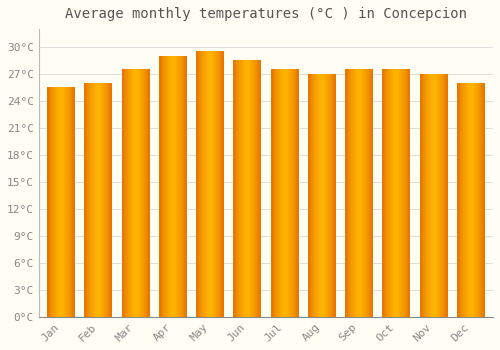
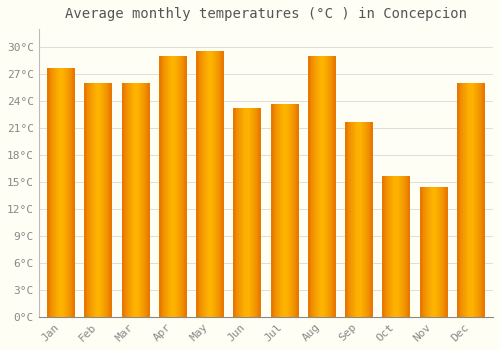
Jan: 25.5°C -> 27.6°C
Mar: 27.5°C -> 26.0°C
Jun: 28.5°C -> 23.2°C
Jul: 27.5°C -> 23.6°C
Aug: 27.0°C -> 29.0°C
Sep: 27.5°C -> 21.6°C
Oct: 27.5°C -> 15.6°C
Nov: 27.0°C -> 14.4°C
